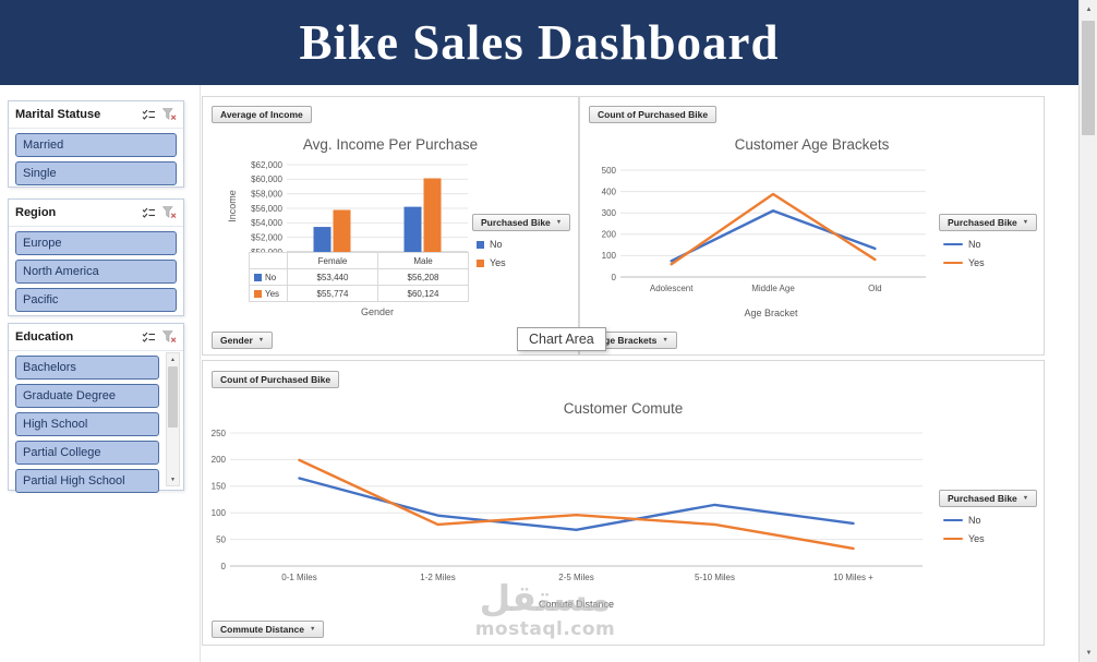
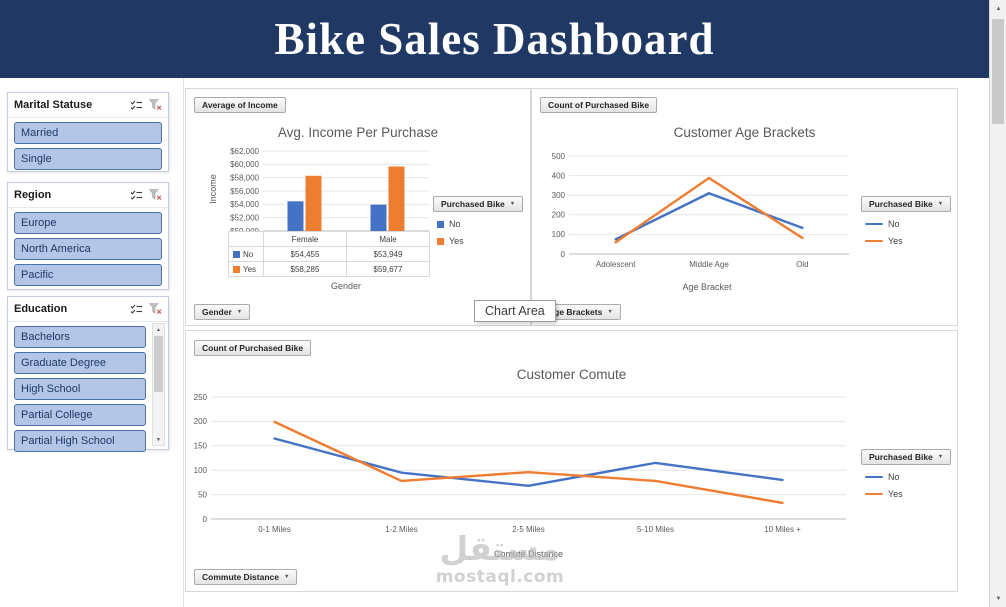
Avg. Income Per Purchase/No/Female: $53,440 -> $54,455
Avg. Income Per Purchase/Yes/Female: $55,774 -> $58,285
Avg. Income Per Purchase/No/Male: $56,208 -> $53,949
Avg. Income Per Purchase/Yes/Male: $60,124 -> $59,677
